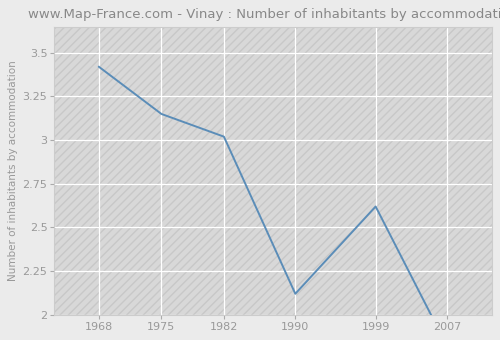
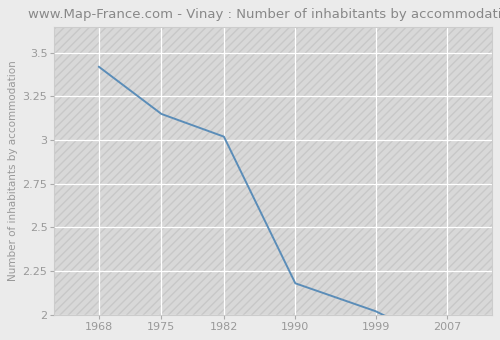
1990: 2.12 -> 2.18
1999: 2.62 -> 2.02
